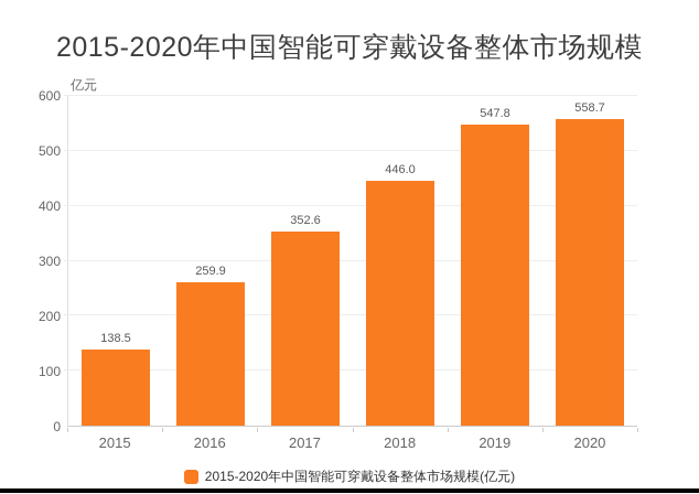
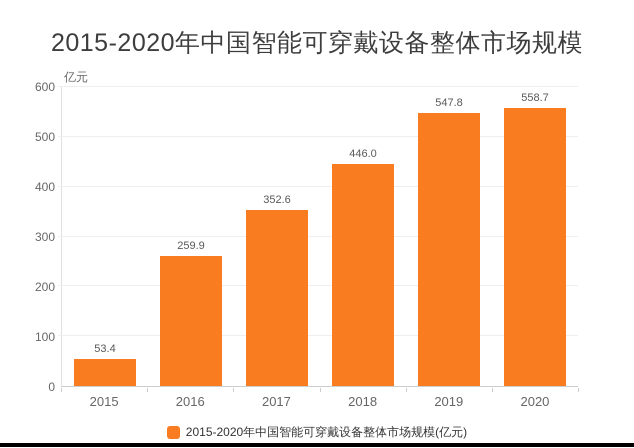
2015: 138.5 -> 53.4
